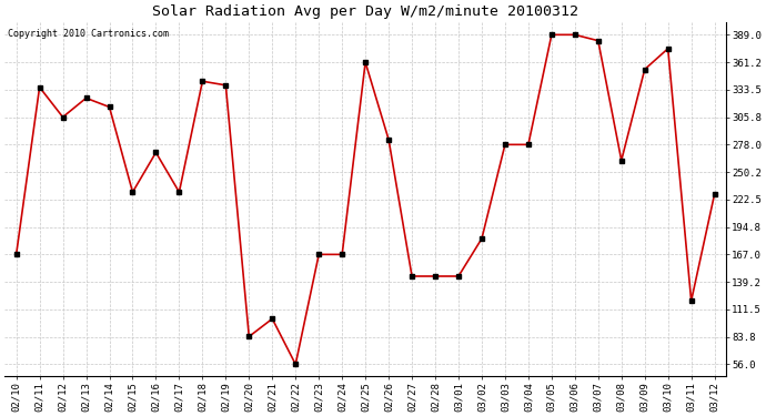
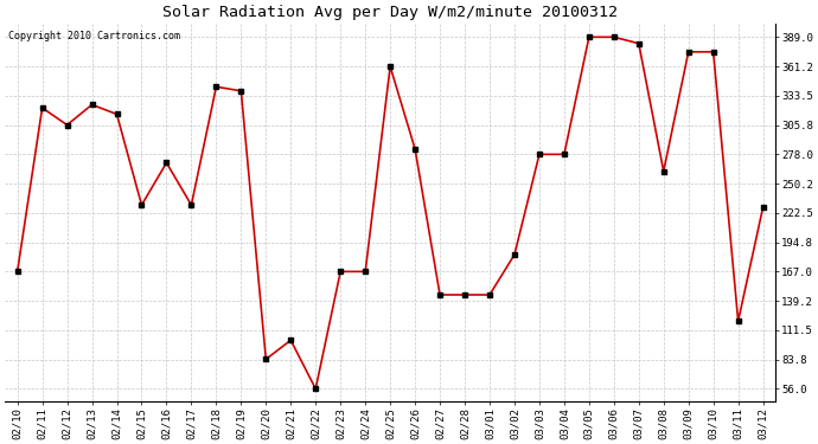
02/11: 336 -> 322
03/09: 354 -> 375
